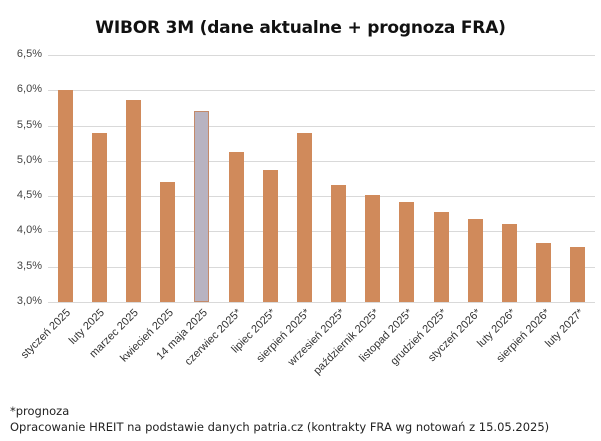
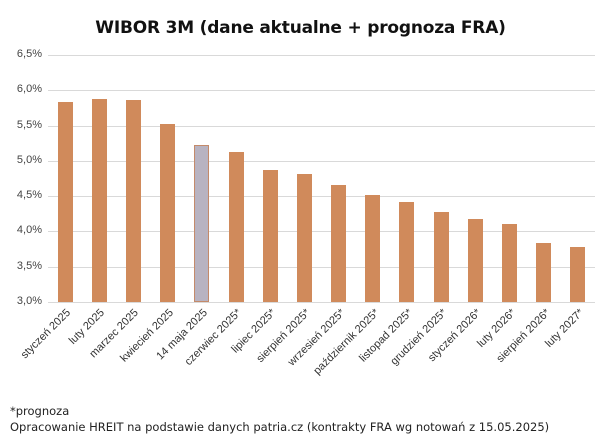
styczeń 2025: 6,0% -> 5,8%
luty 2025: 5,4% -> 5,9%
kwiecień 2025: 4,7% -> 5,5%
14 maja 2025: 5,7% -> 5,2%
sierpień 2025*: 5,4% -> 4,8%
